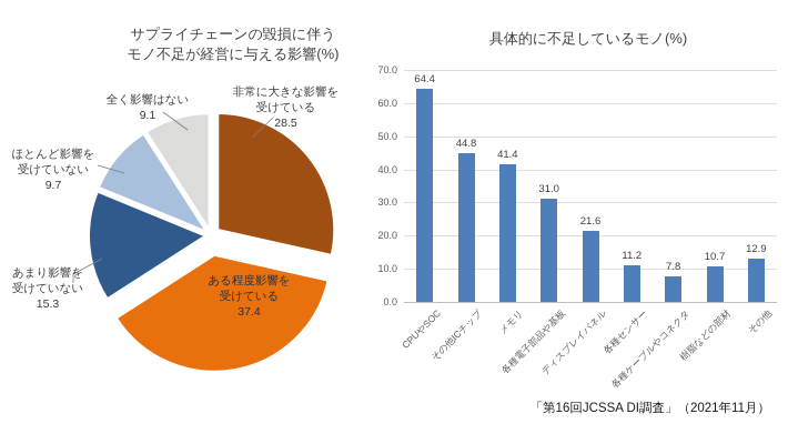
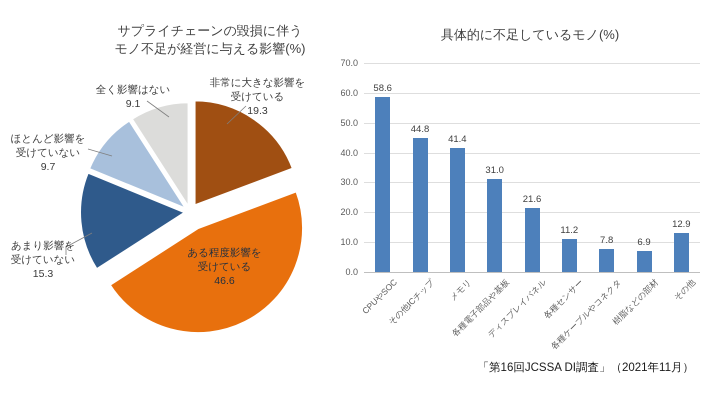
サプライチェーンの毀損に伴う モノ不足が経営に与える影響(%)/非常に大きな影響を 受けている: 28.5 -> 19.3
サプライチェーンの毀損に伴う モノ不足が経営に与える影響(%)/ある程度影響を 受けている: 37.4 -> 46.6
具体的に不足しているモノ(%)/CPUやSOC: 64.4 -> 58.6
具体的に不足しているモノ(%)/樹脂などの部材: 10.7 -> 6.9
